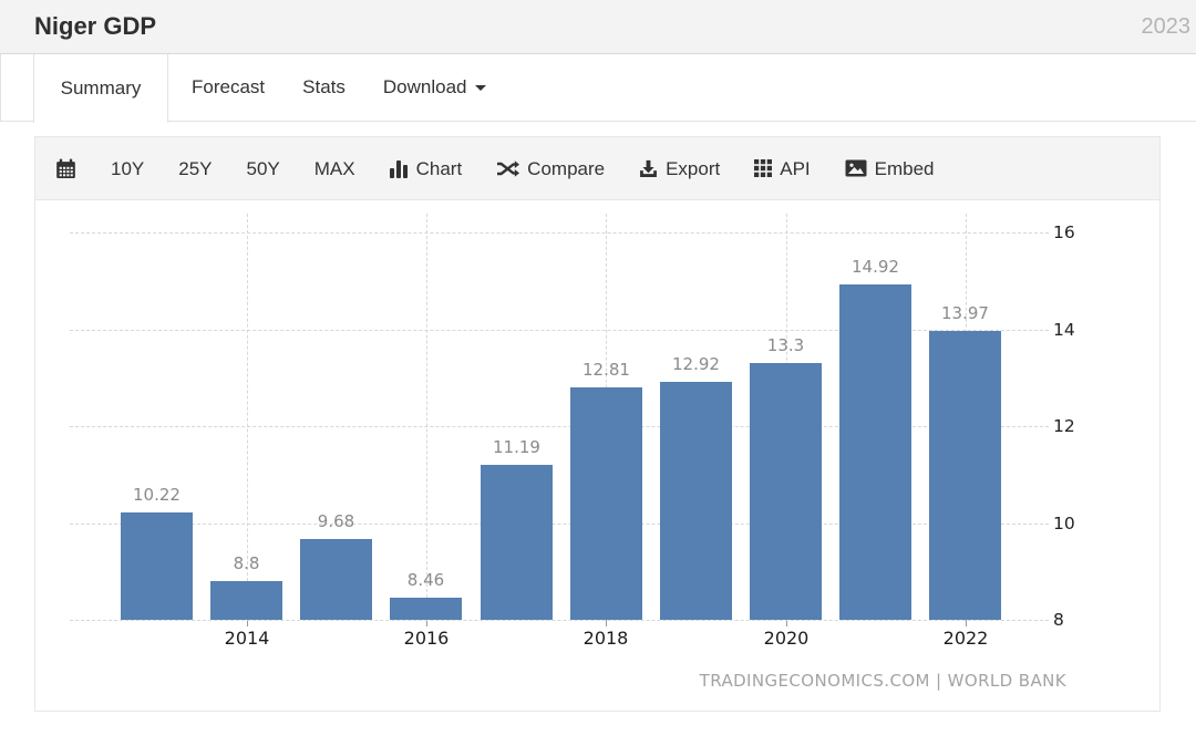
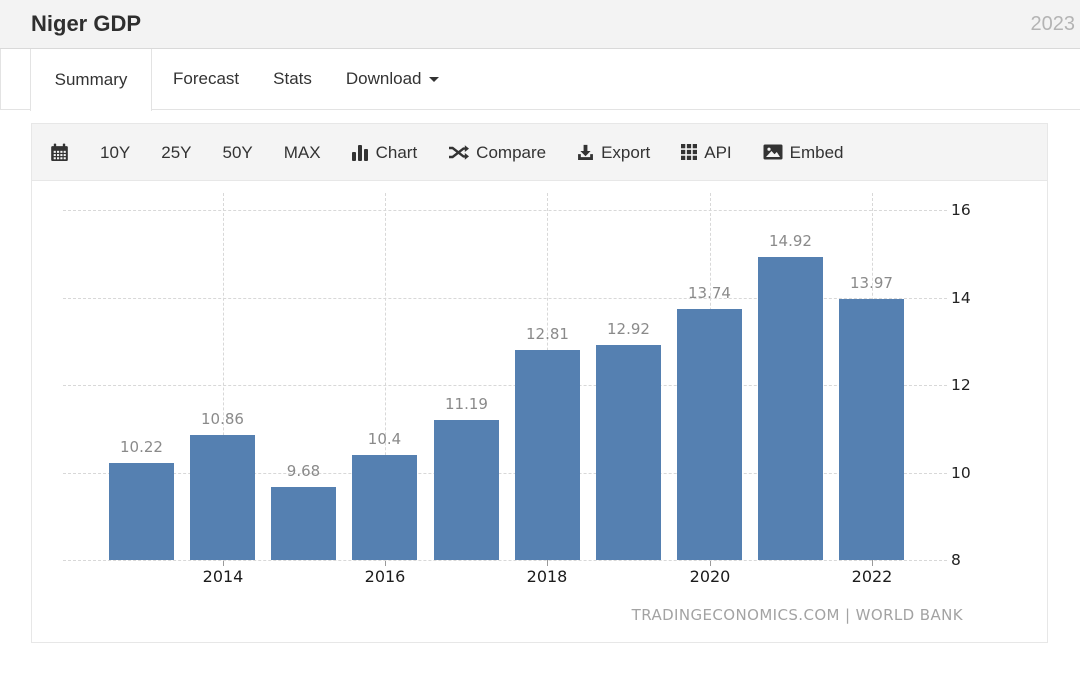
2014: 8.8 -> 10.86
2016: 8.46 -> 10.4
2020: 13.3 -> 13.74
